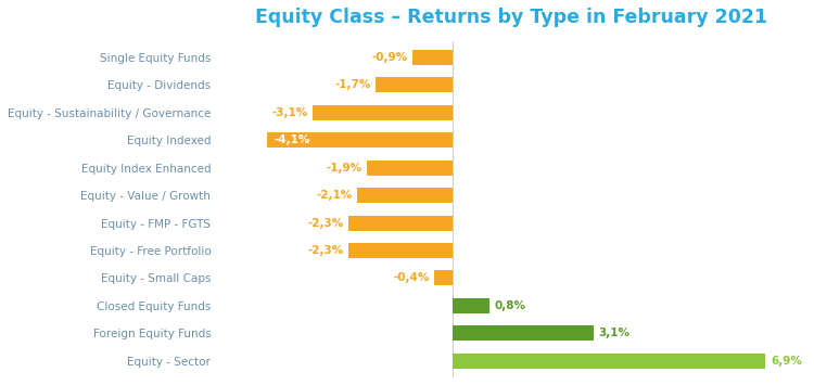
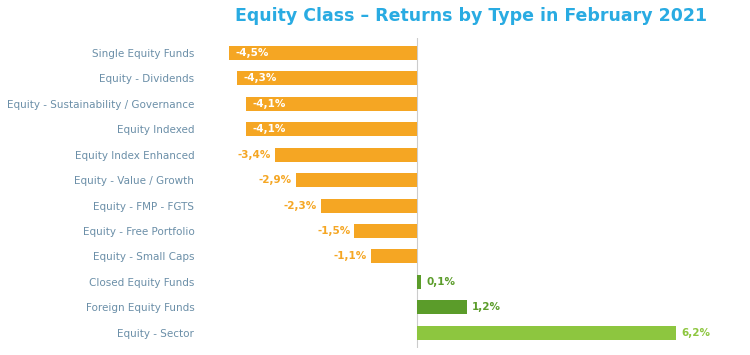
Single Equity Funds: -0,9% -> -4,5%
Equity - Dividends: -1,7% -> -4,3%
Equity - Sustainability / Governance: -3,1% -> -4,1%
Equity Index Enhanced: -1,9% -> -3,4%
Equity - Value / Growth: -2,1% -> -2,9%
Equity - Free Portfolio: -2,3% -> -1,5%
Equity - Small Caps: -0,4% -> -1,1%
Closed Equity Funds: 0,8% -> 0,1%
Foreign Equity Funds: 3,1% -> 1,2%
Equity - Sector: 6,9% -> 6,2%
